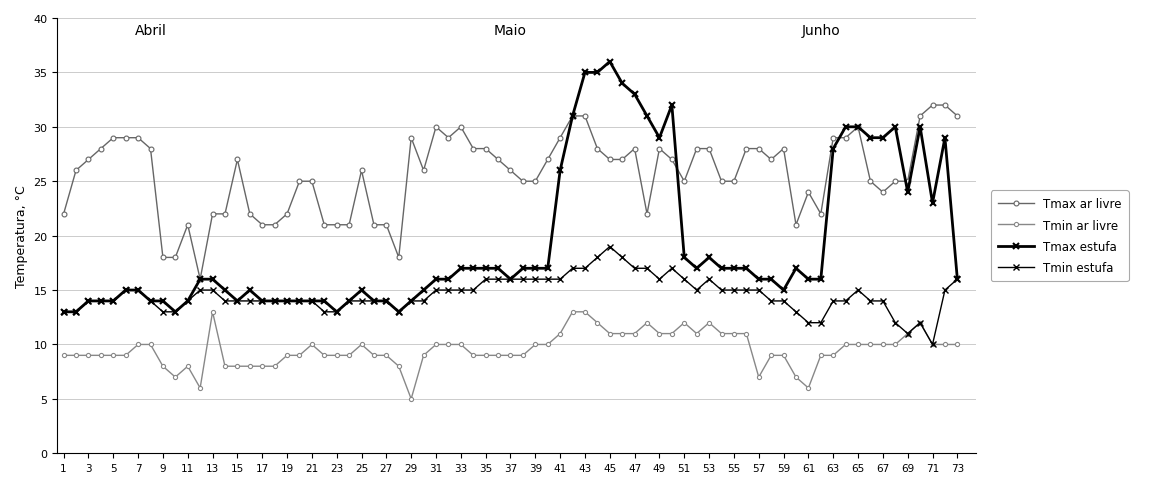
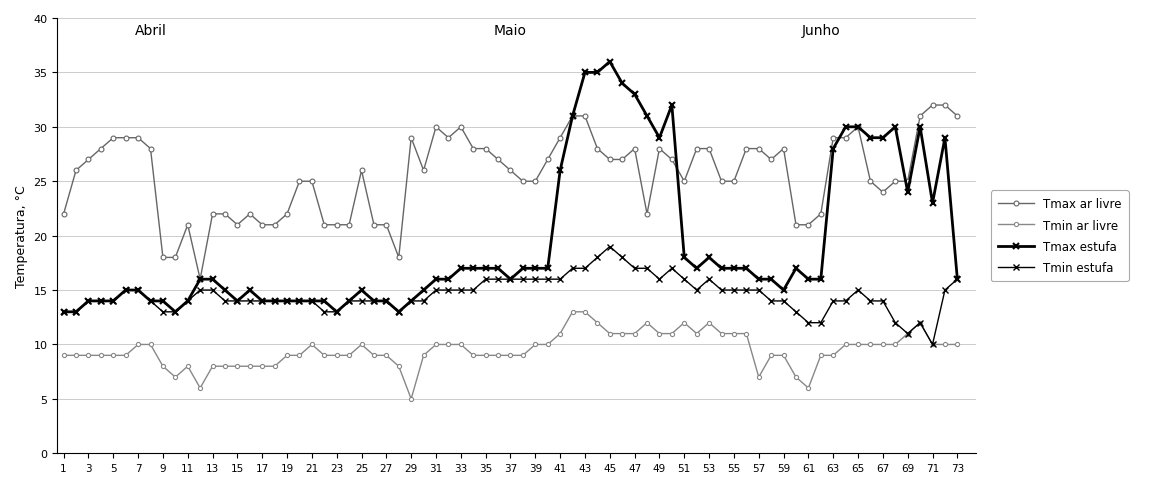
Tmin ar livre/13: 13 -> 8
Tmax ar livre/15: 27 -> 21
Tmax ar livre/61: 24 -> 21
